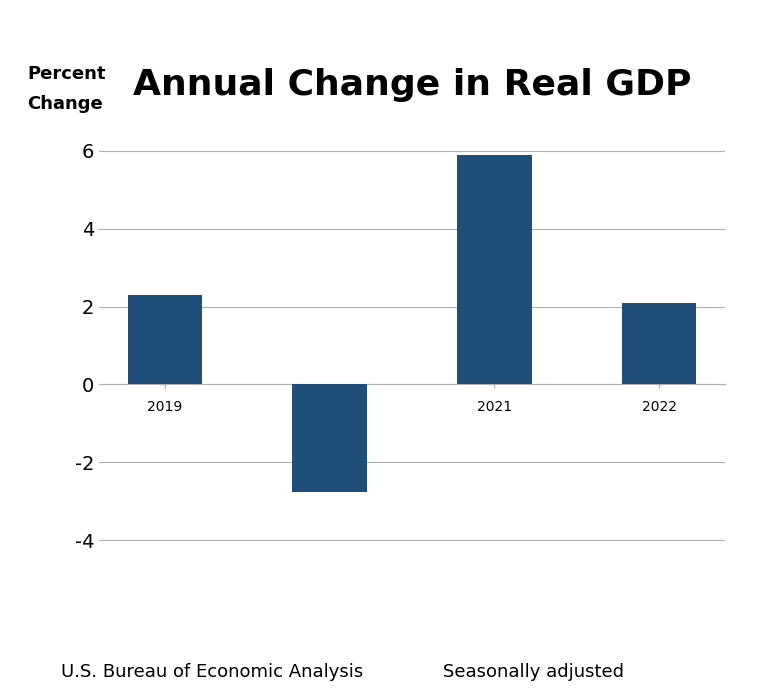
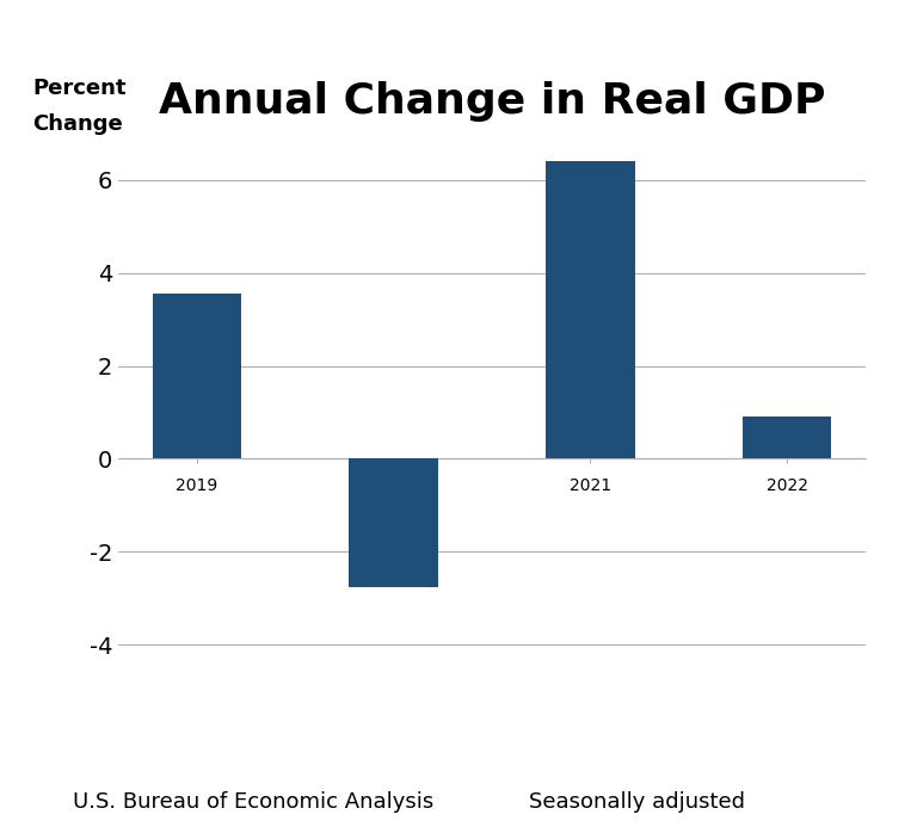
2019: 2.30 -> 3.55
2021: 5.90 -> 6.40
2022: 2.10 -> 0.90
